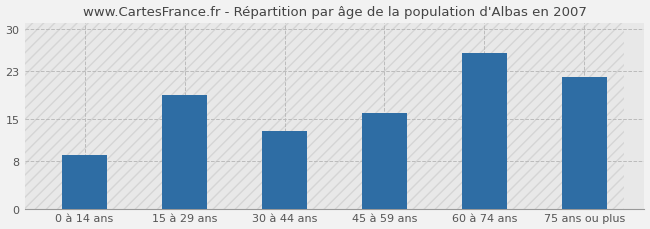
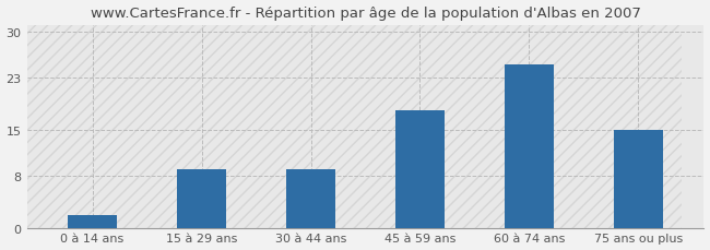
0 à 14 ans: 9 -> 2
15 à 29 ans: 19 -> 9
30 à 44 ans: 13 -> 9
45 à 59 ans: 16 -> 18
60 à 74 ans: 26 -> 25
75 ans ou plus: 22 -> 15
